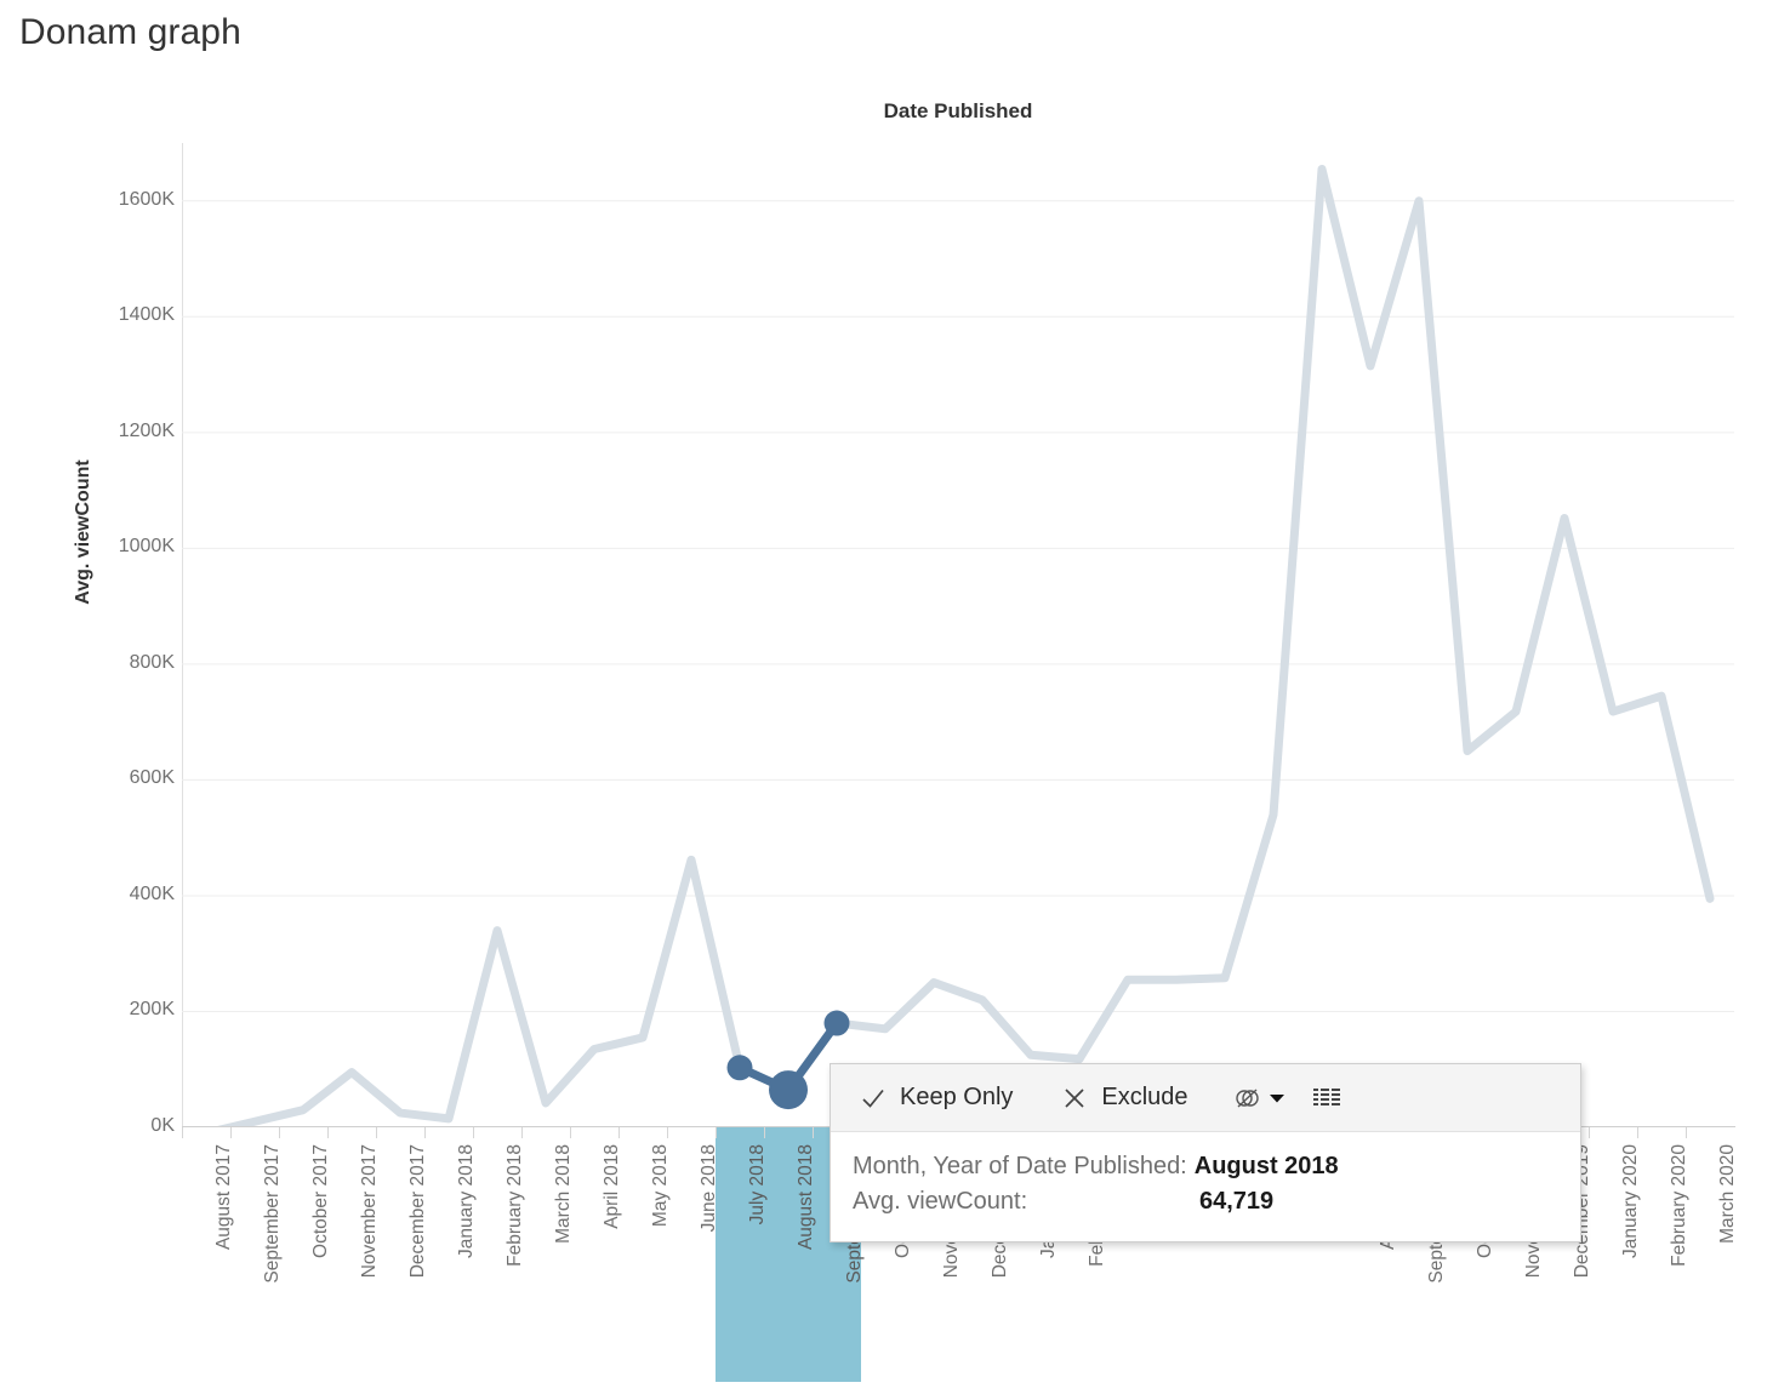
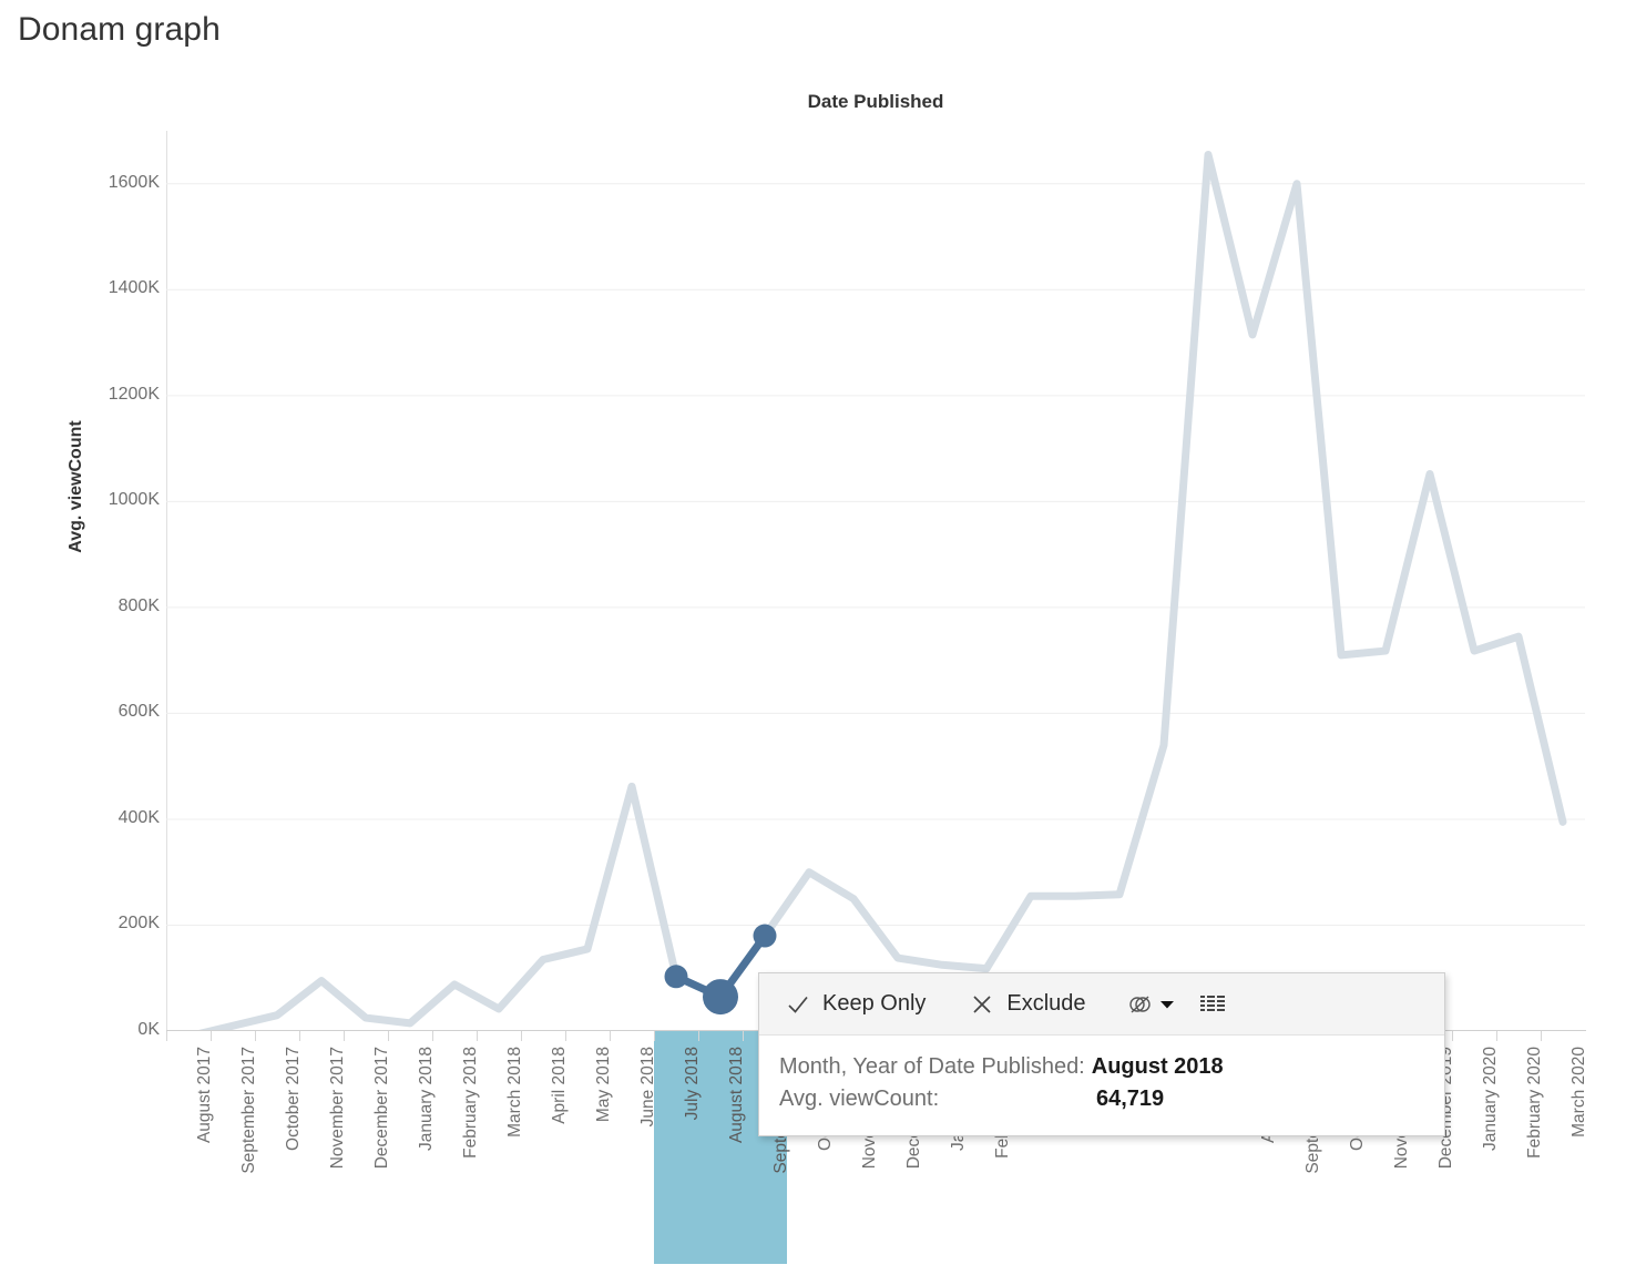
February 2018: 340K -> 90K
October 2018: 170K -> 300K
December 2018: 220K -> 140K
October 2019: 650K -> 710K
